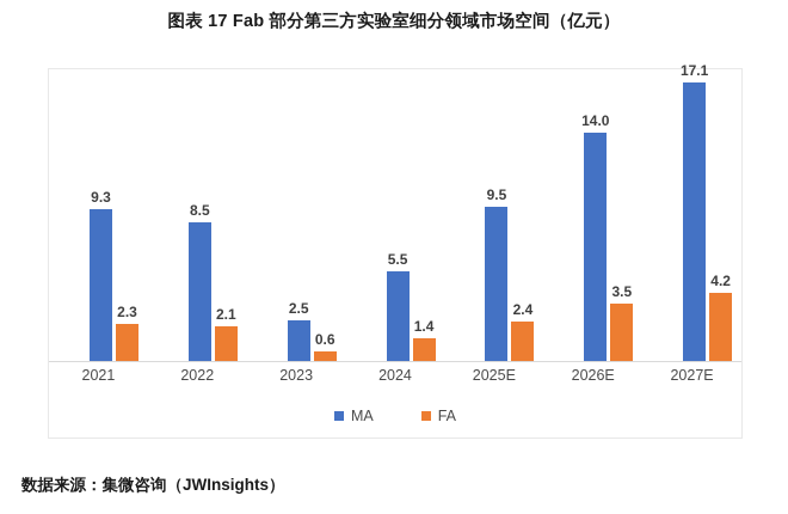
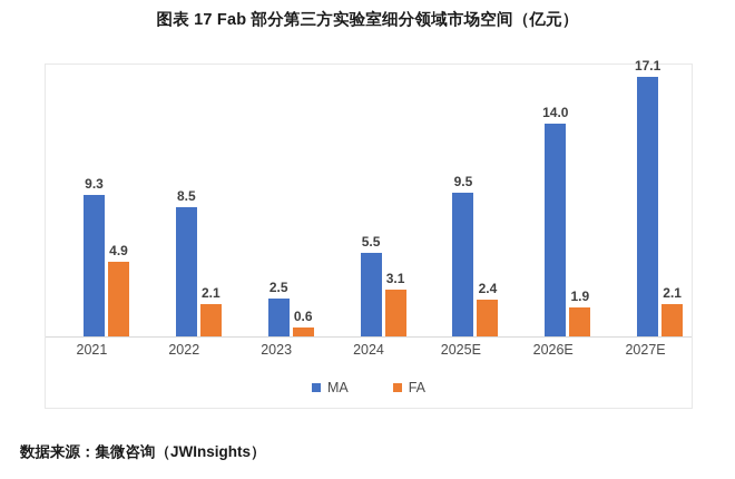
FA/2021: 2.3 -> 4.9
FA/2024: 1.4 -> 3.1
FA/2026E: 3.5 -> 1.9
FA/2027E: 4.2 -> 2.1
